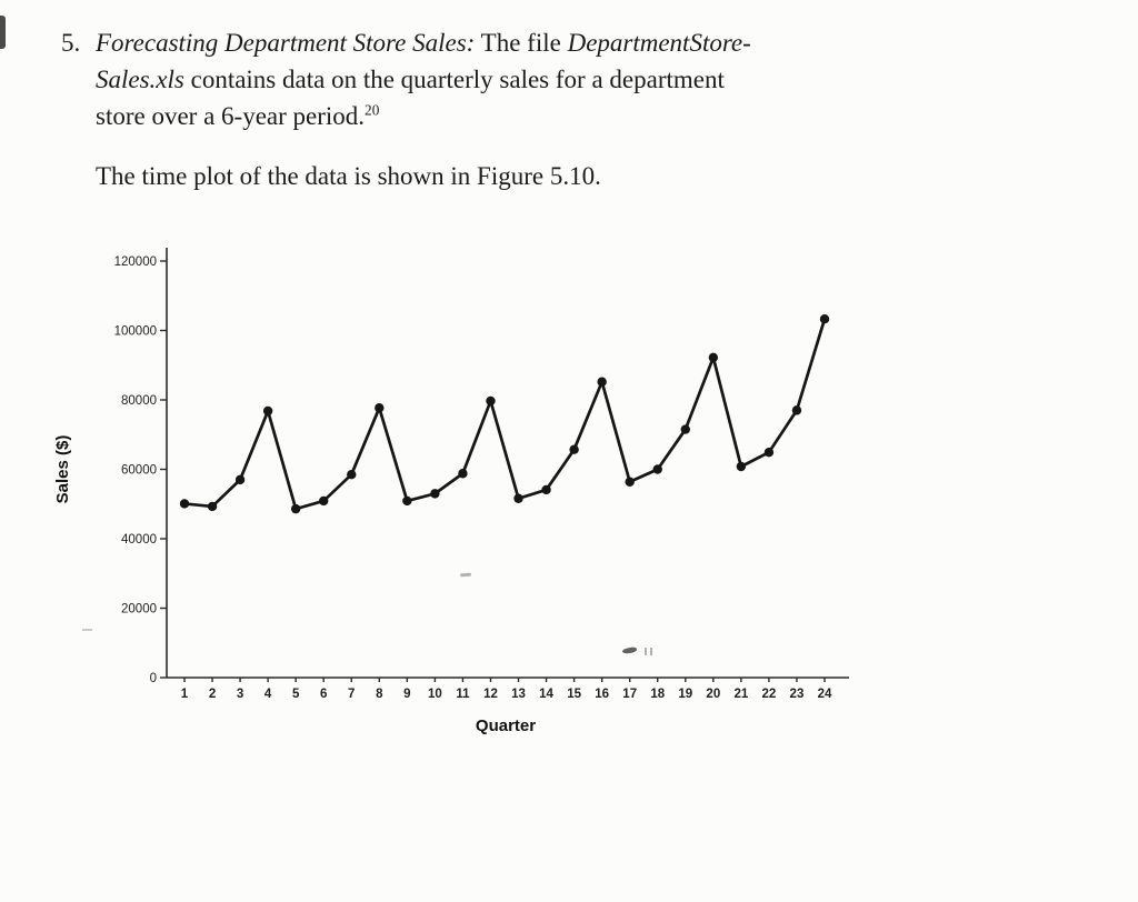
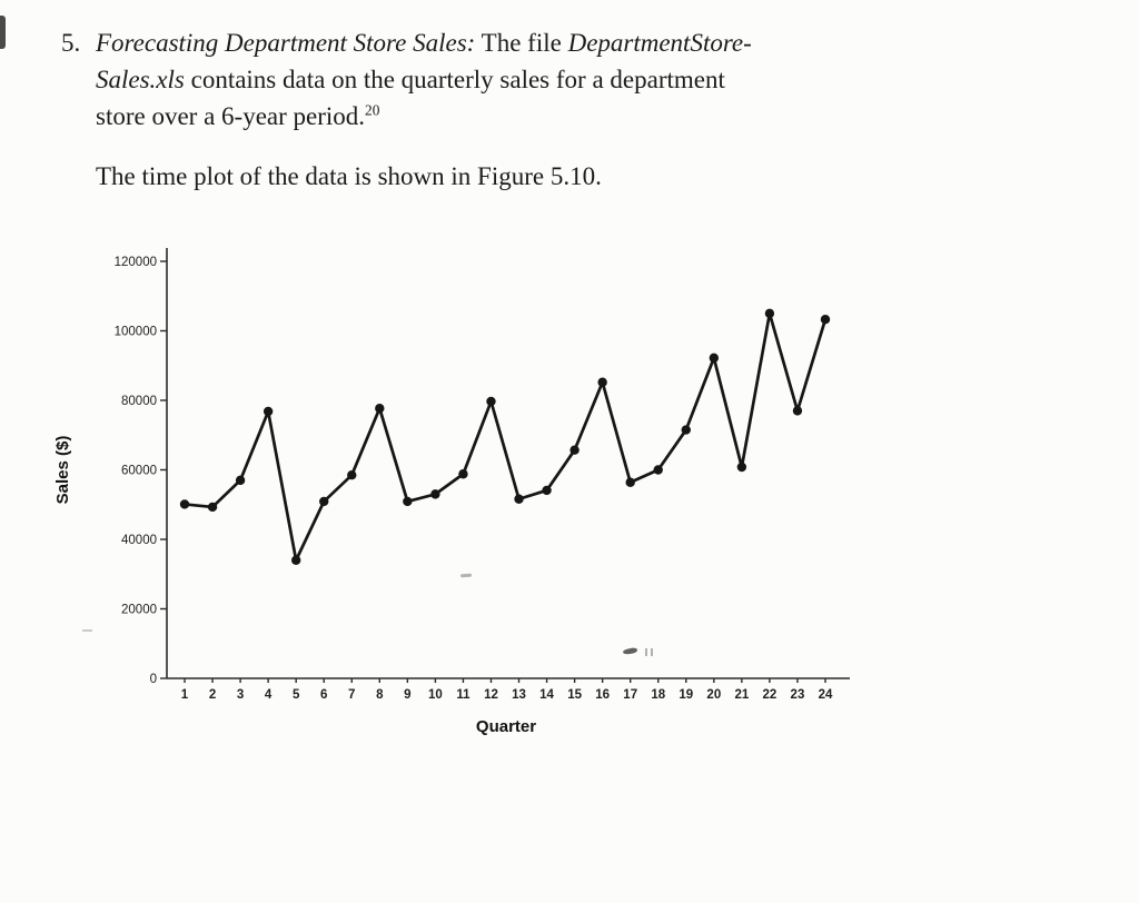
5: 49000 -> 34000
22: 65000 -> 105000
